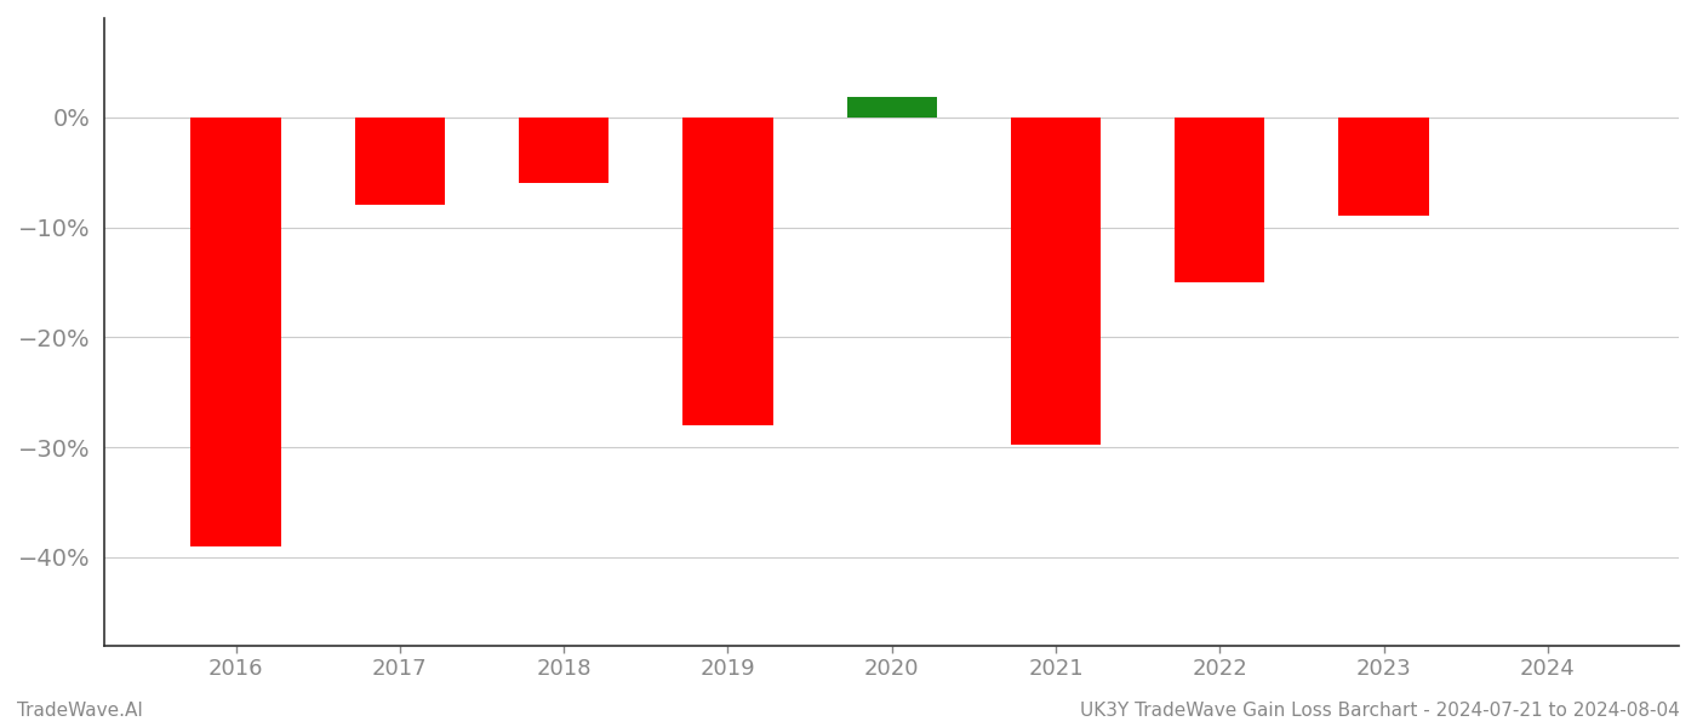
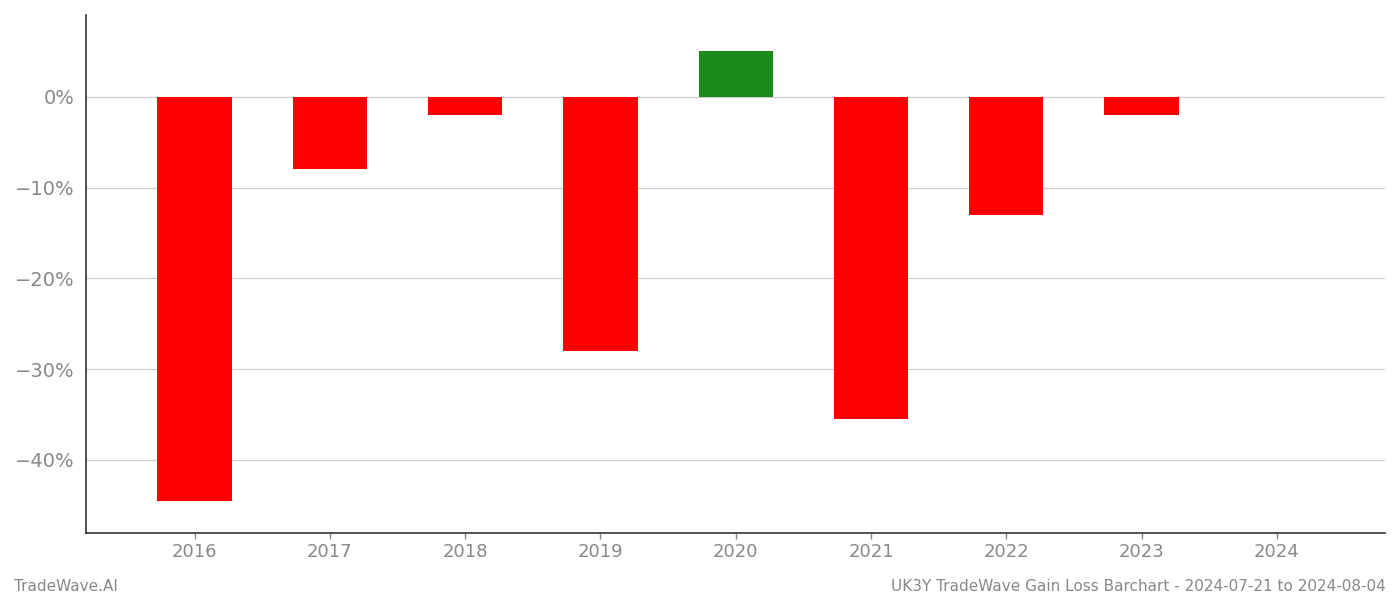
2016: -39.0% -> -44.5%
2018: -6.0% -> -2.0%
2020: 1.8% -> 5.0%
2021: -29.8% -> -35.5%
2022: -15.0% -> -13.0%
2023: -9.0% -> -2.0%
